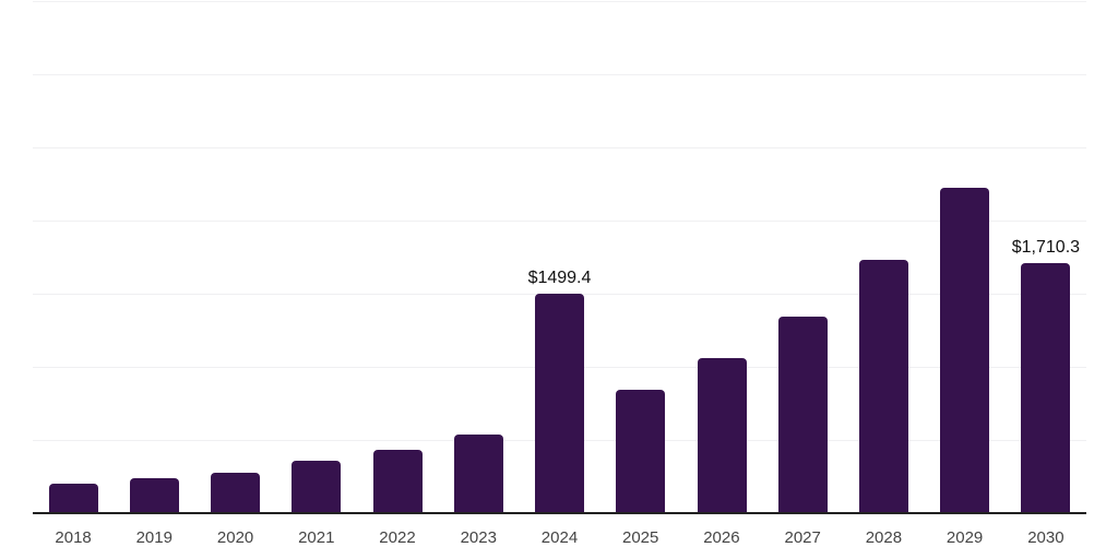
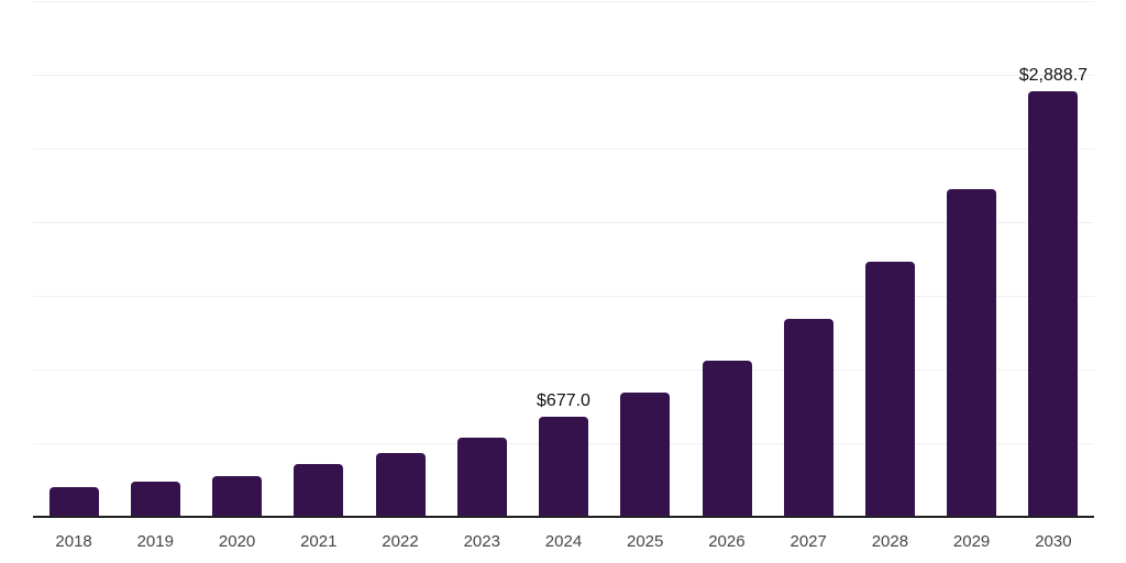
2024: $1499.4 -> $677.0
2030: $1,710.3 -> $2,888.7
